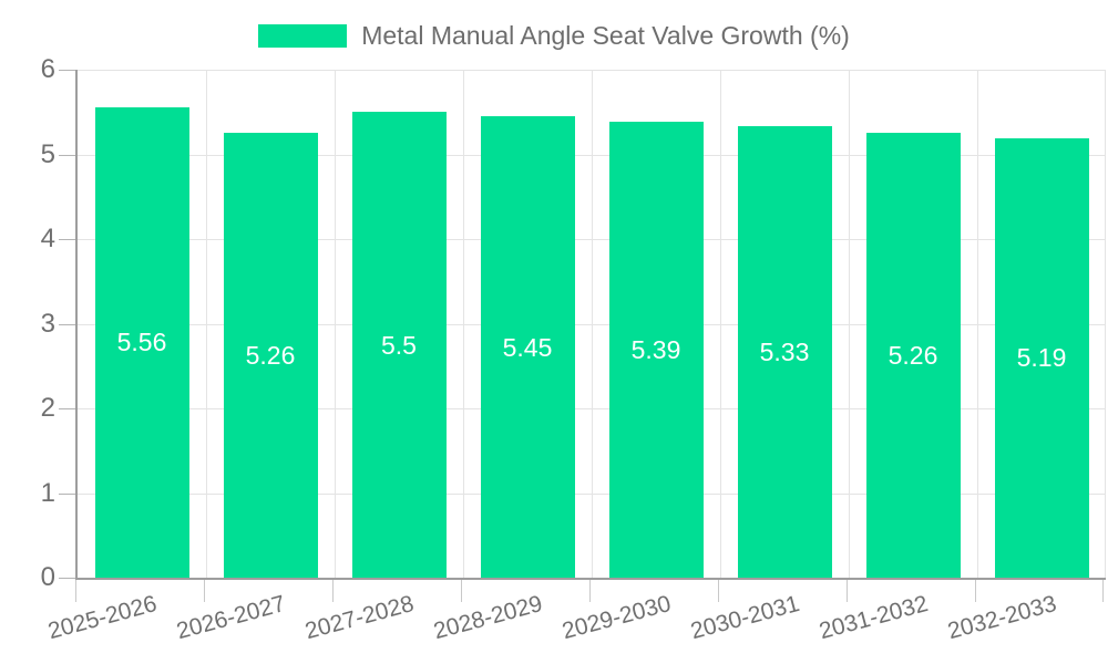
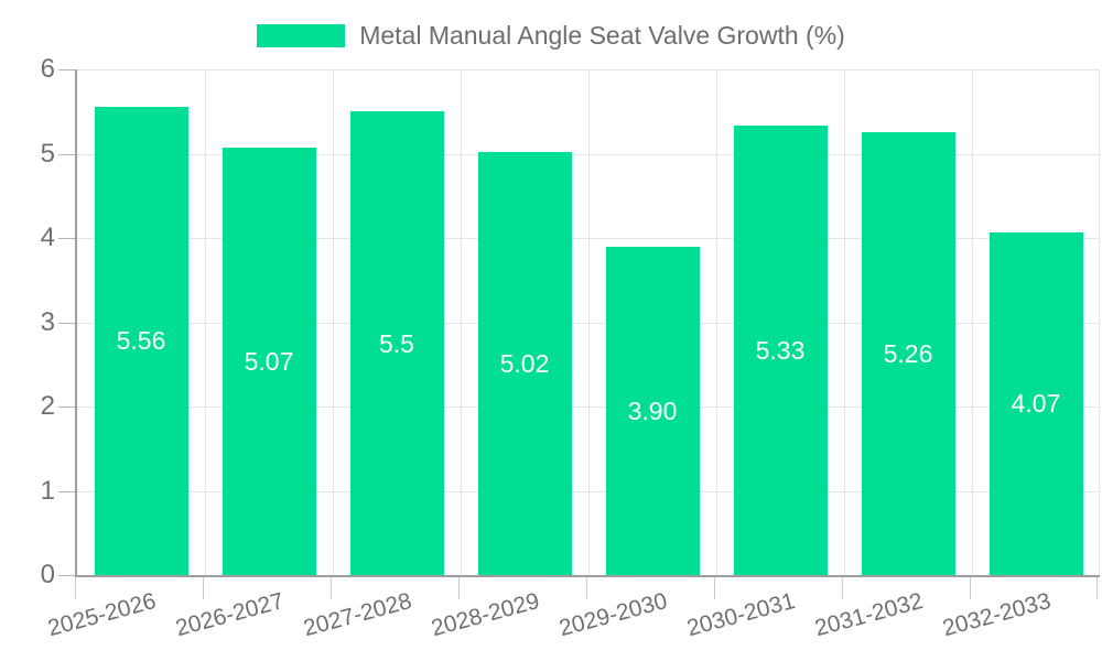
2026-2027: 5.26 -> 5.07
2028-2029: 5.45 -> 5.02
2029-2030: 5.39 -> 3.90
2032-2033: 5.19 -> 4.07
